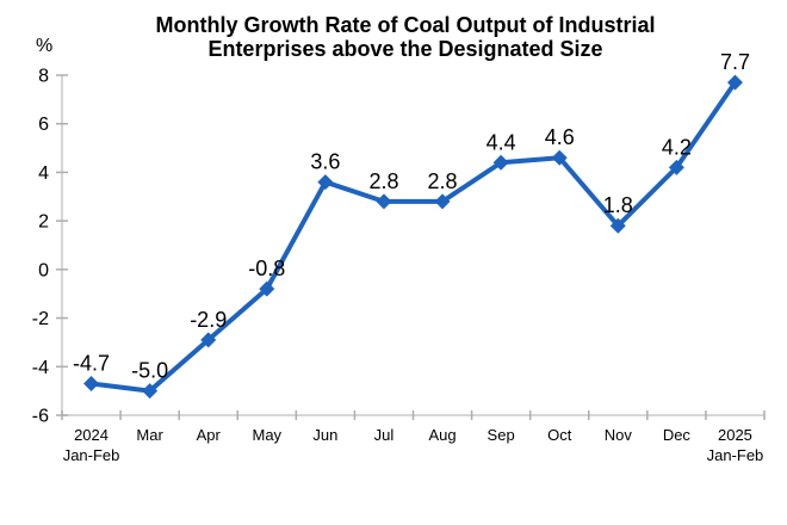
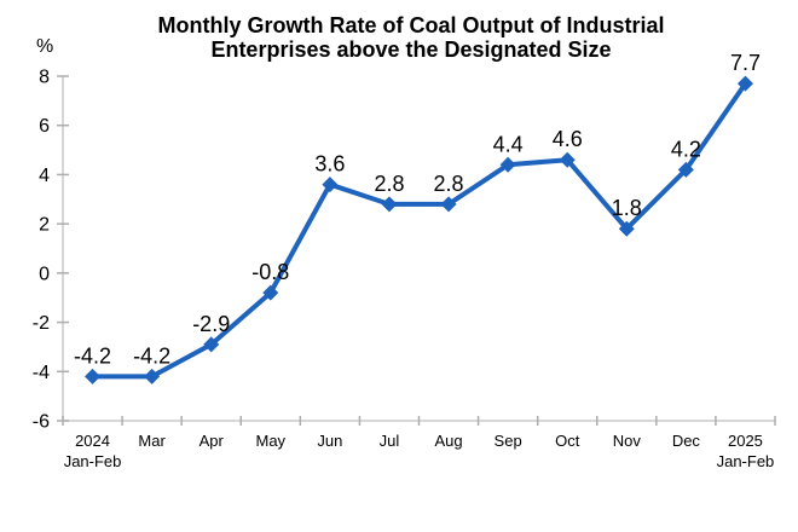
2024 Jan-Feb: -4.7 -> -4.2
Mar: -5.0 -> -4.2
